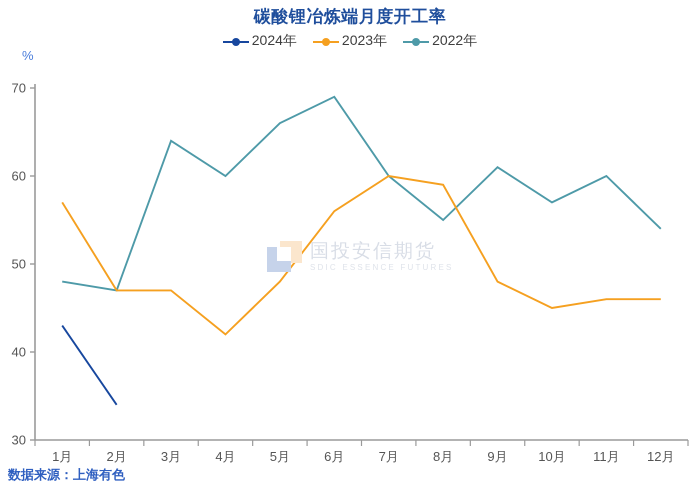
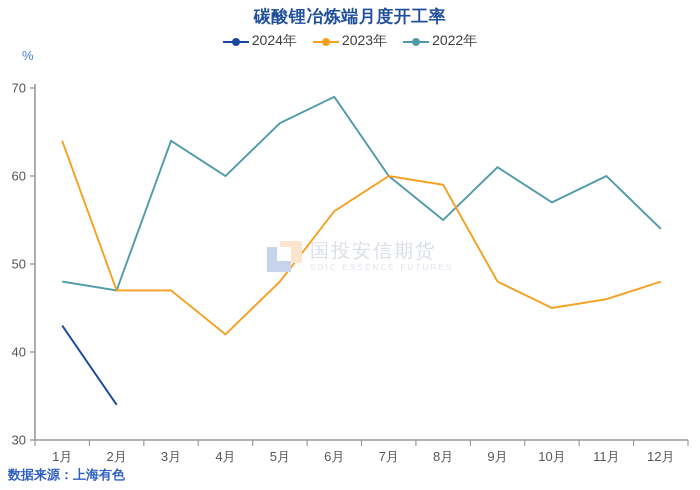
2023年/1月: 57 -> 64
2023年/12月: 46 -> 48
